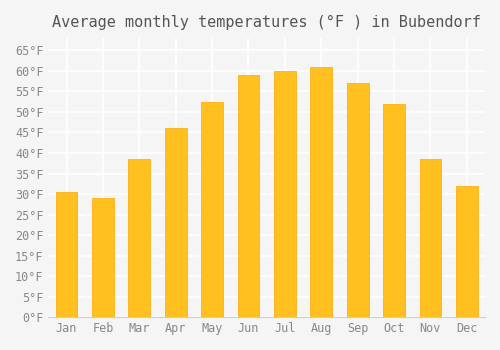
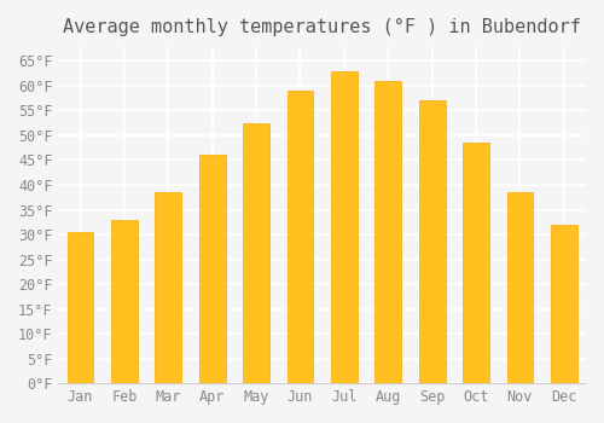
Feb: 29.0°F -> 33.0°F
Jul: 60.0°F -> 63.0°F
Oct: 52.0°F -> 48.5°F
